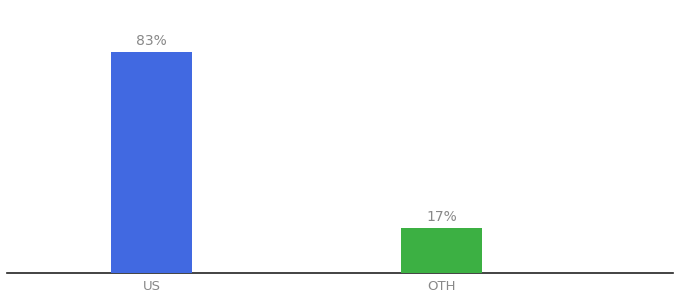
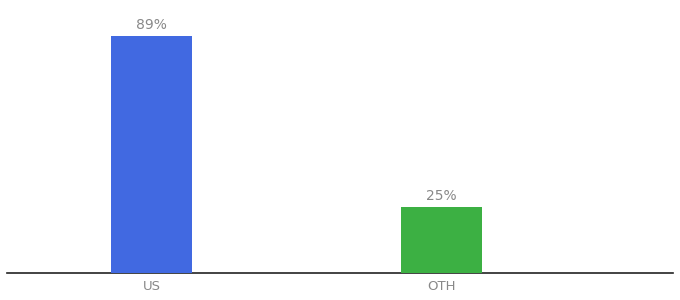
US: 83% -> 89%
OTH: 17% -> 25%
